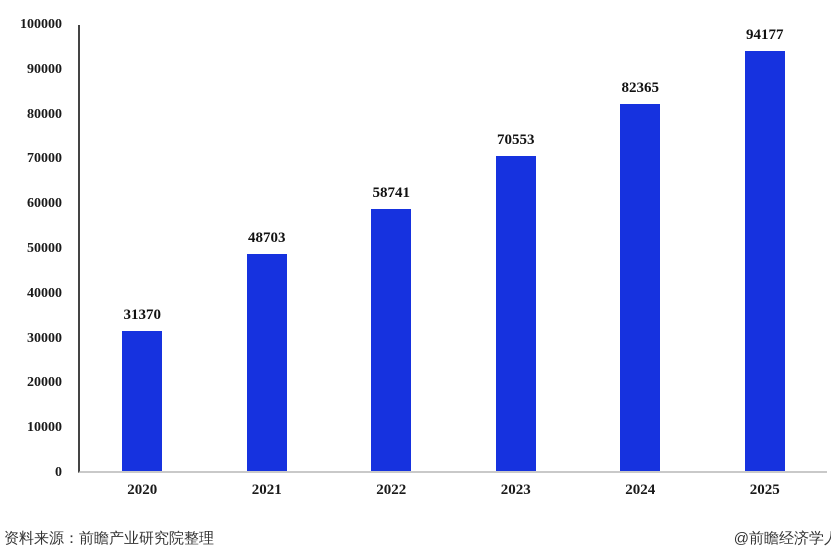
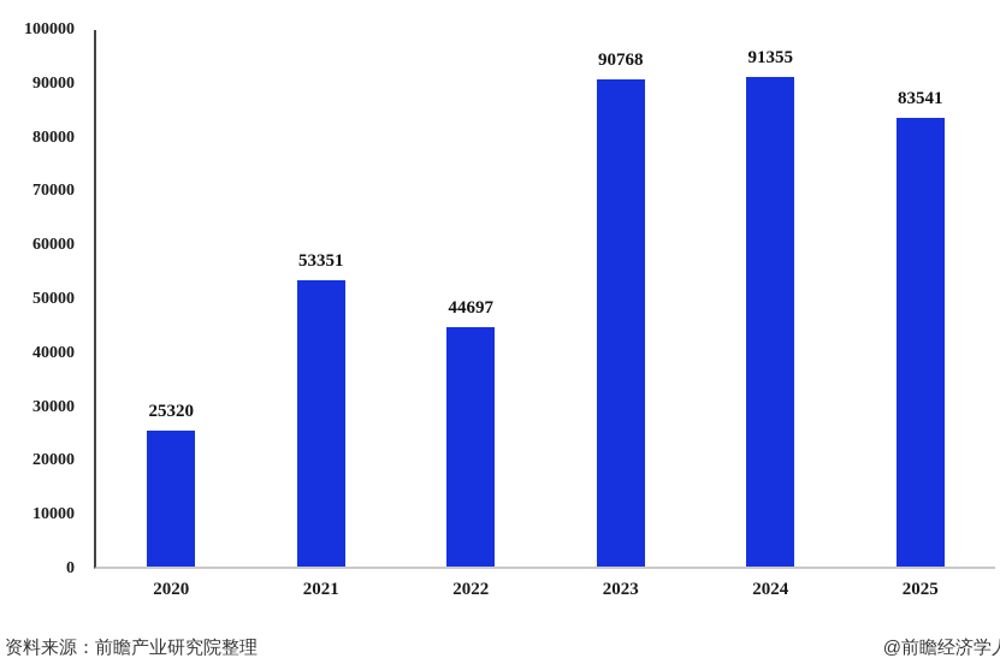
2020: 31370 -> 25320
2021: 48703 -> 53351
2022: 58741 -> 44697
2023: 70553 -> 90768
2024: 82365 -> 91355
2025: 94177 -> 83541
